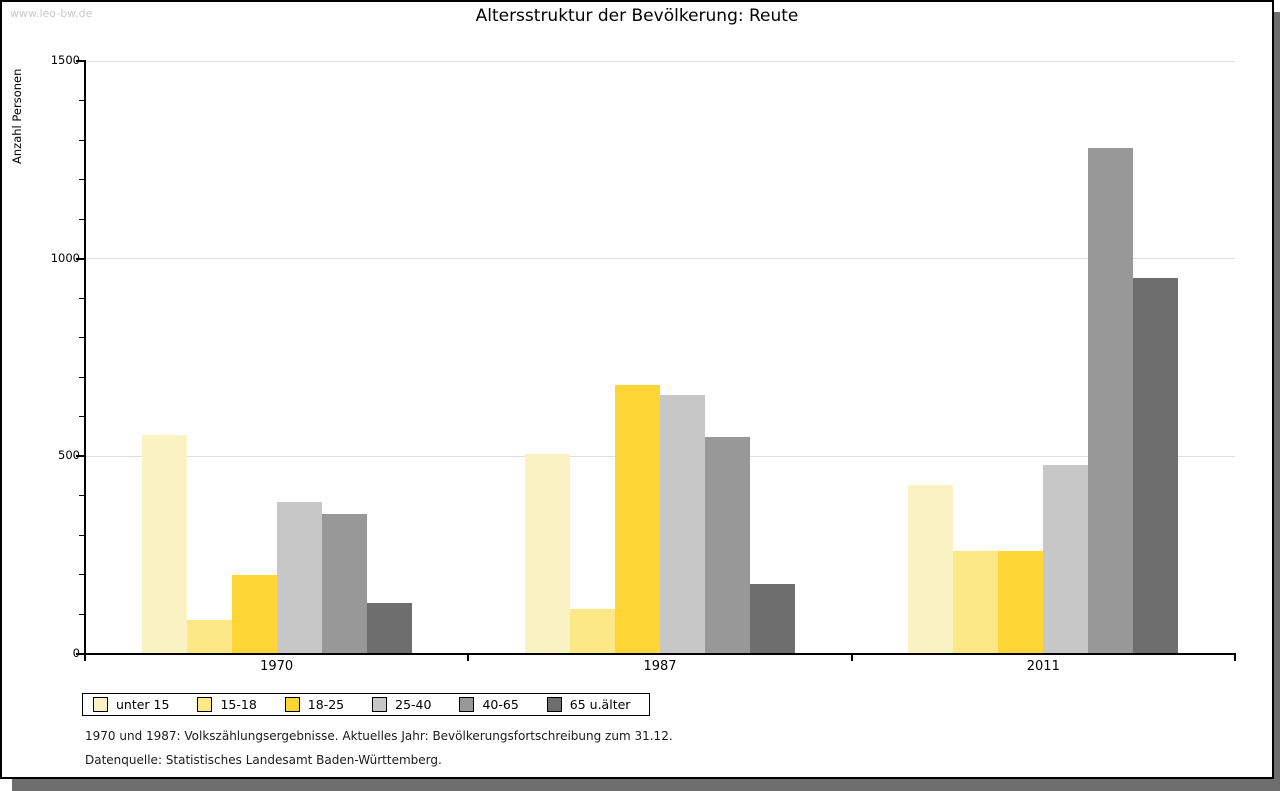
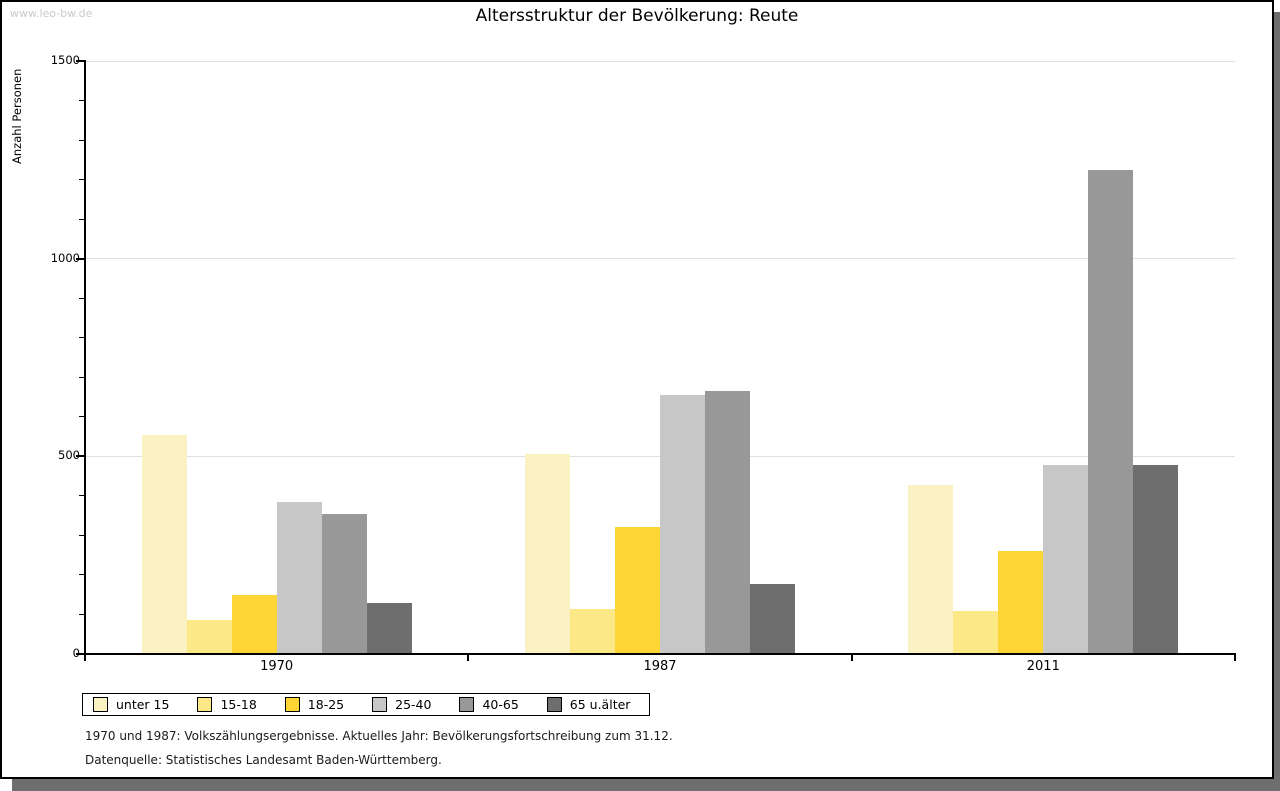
18-25/1970: 200 -> 150
18-25/1987: 680 -> 320
40-65/1987: 550 -> 660
15-18/2011: 260 -> 110
40-65/2011: 1280 -> 1220
65 u.älter/2011: 950 -> 480
